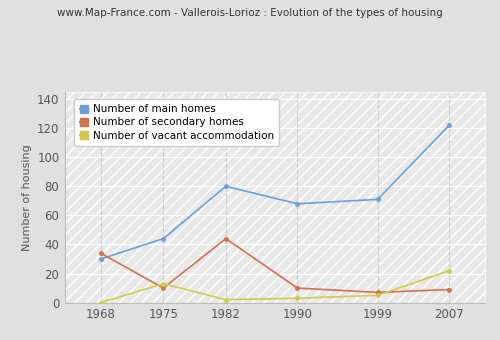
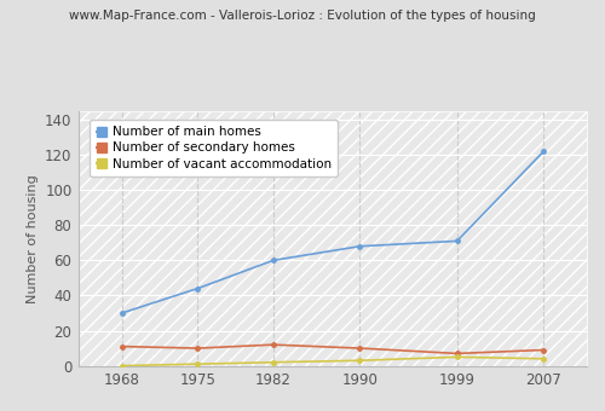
Number of secondary homes/1968: 34 -> 11
Number of vacant accommodation/1975: 13 -> 1
Number of main homes/1982: 80 -> 60
Number of secondary homes/1982: 44 -> 12
Number of vacant accommodation/2007: 22 -> 4
